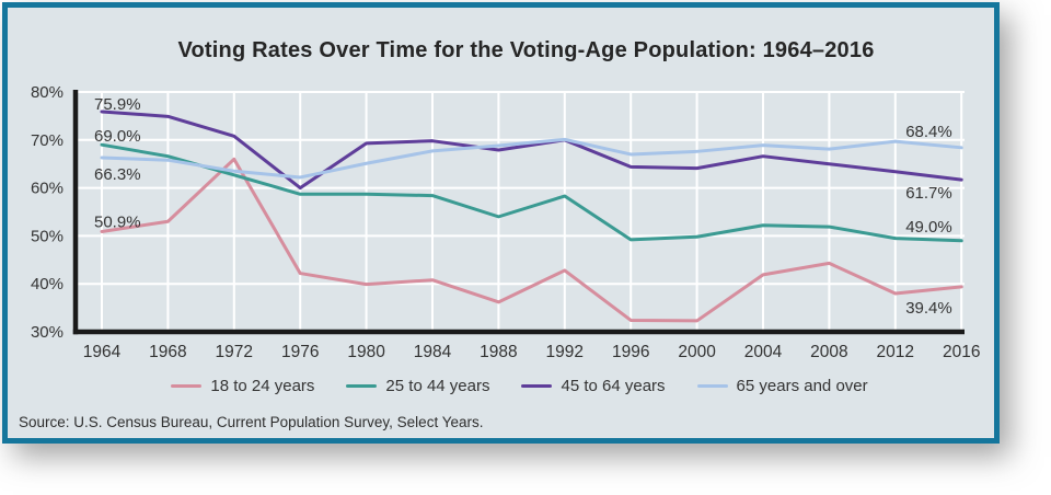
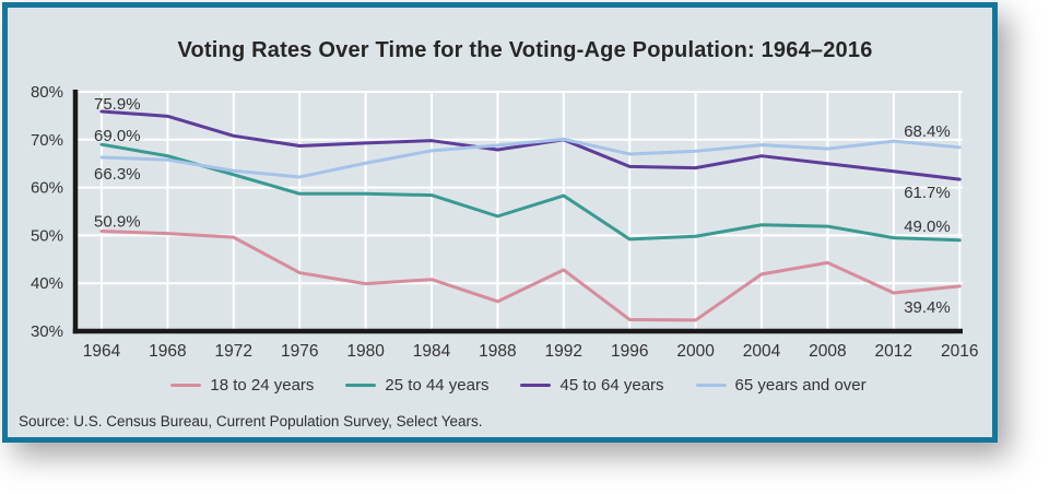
18 to 24 years/1968: 53% -> 50%
18 to 24 years/1972: 66% -> 50%
45 to 64 years/1976: 60% -> 69%
